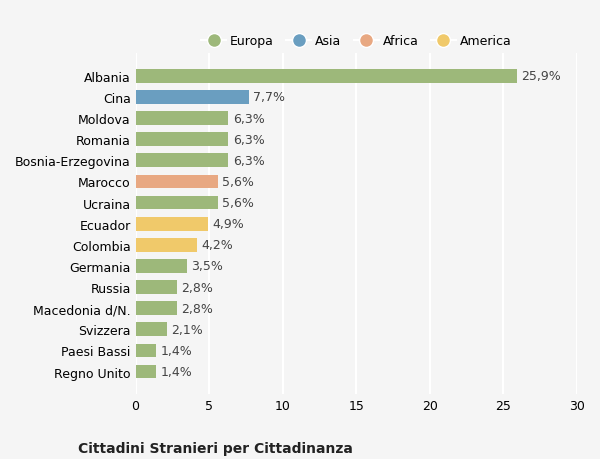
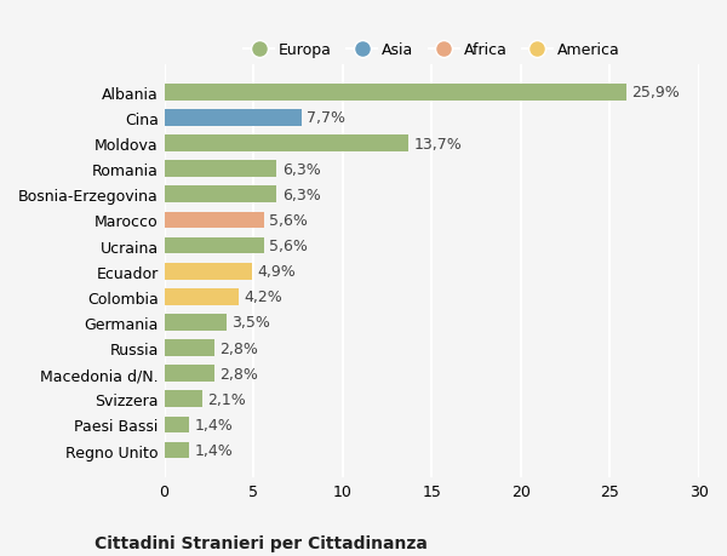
Moldova: 6,3% -> 13,7%
